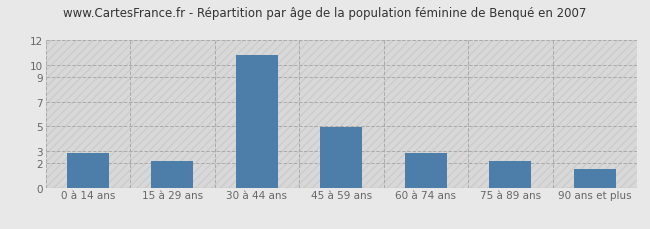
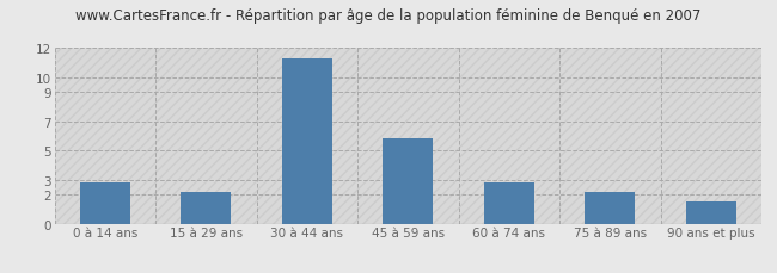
30 à 44 ans: 10.8 -> 11.3
45 à 59 ans: 4.9 -> 5.8
